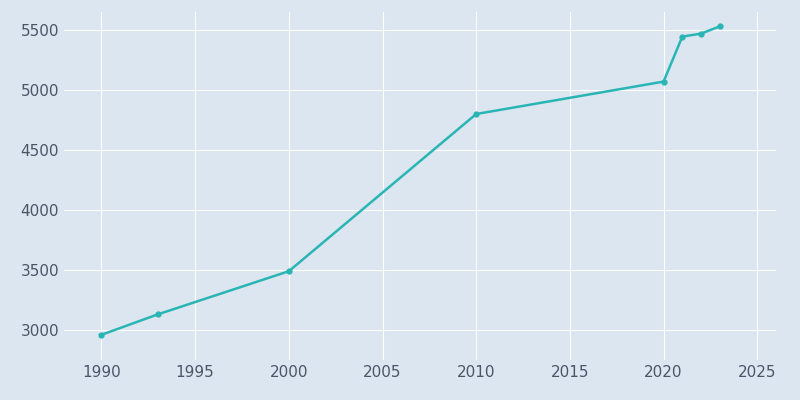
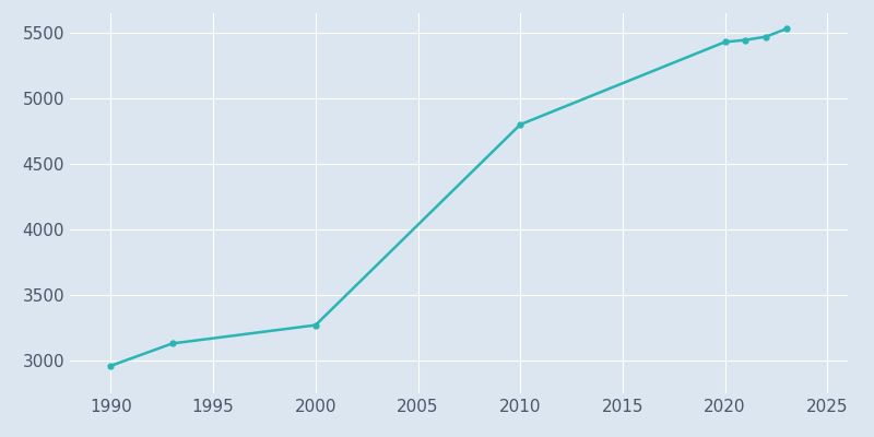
2000: 3490 -> 3270
2020: 5070 -> 5430
